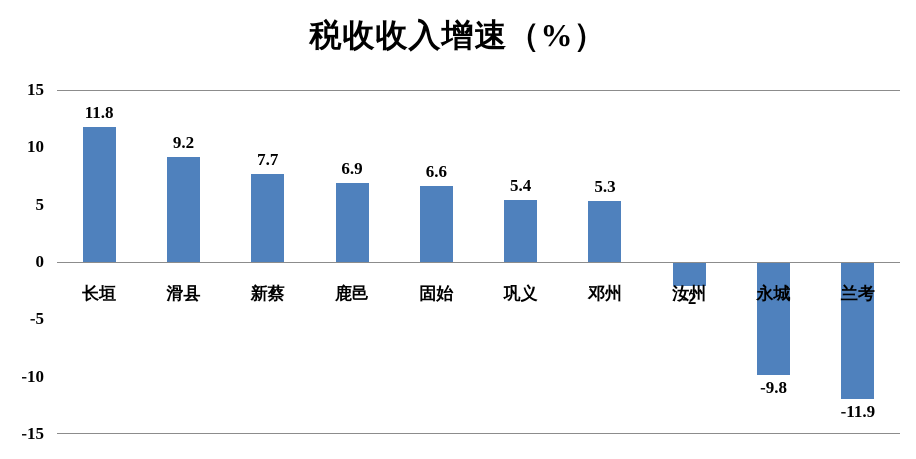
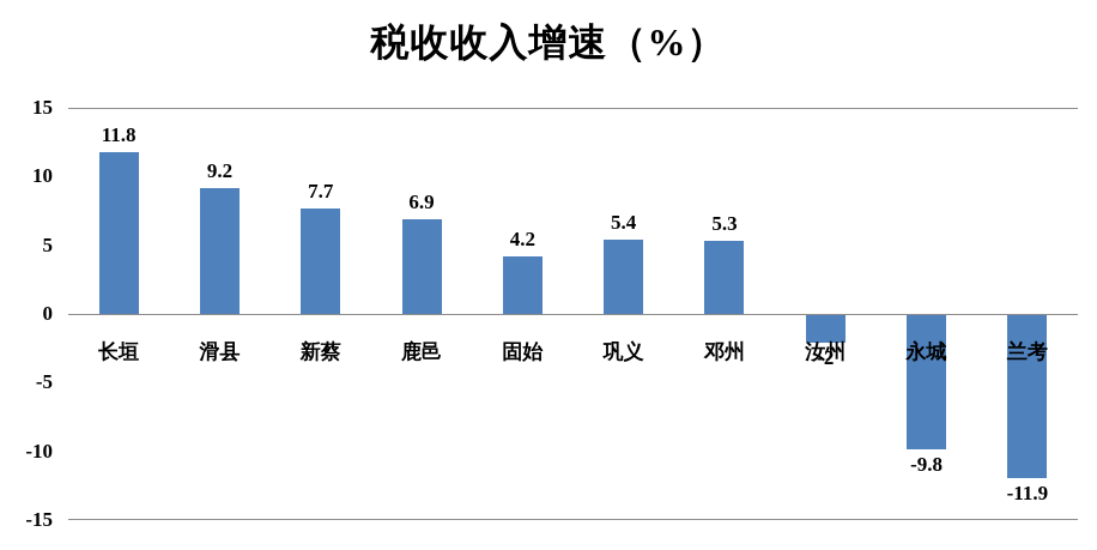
固始: 6.6 -> 4.2
